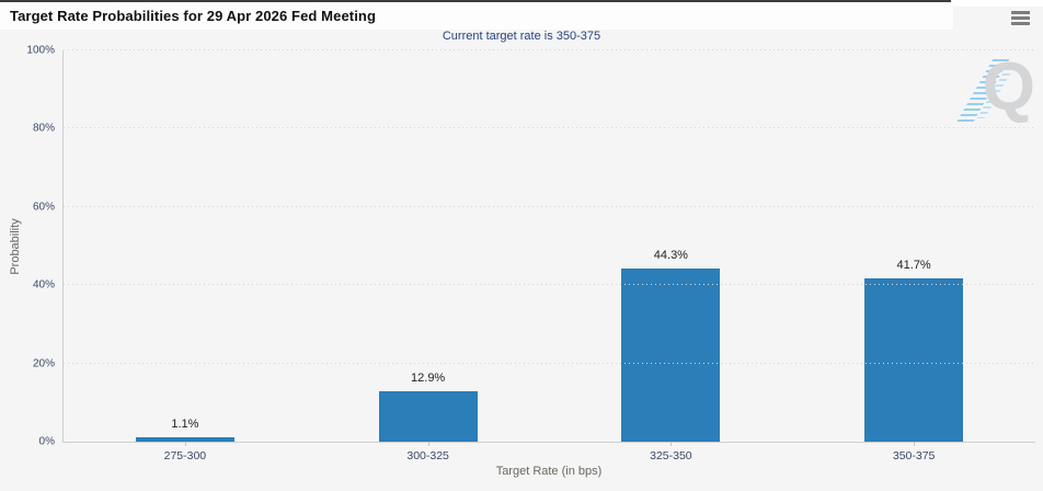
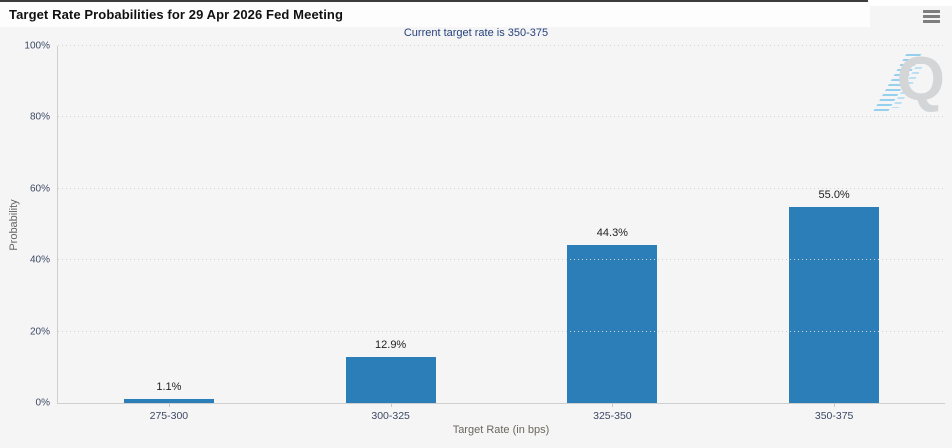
350-375: 41.7% -> 55.0%
